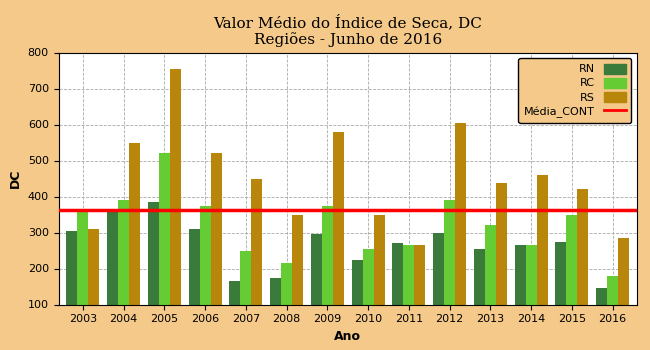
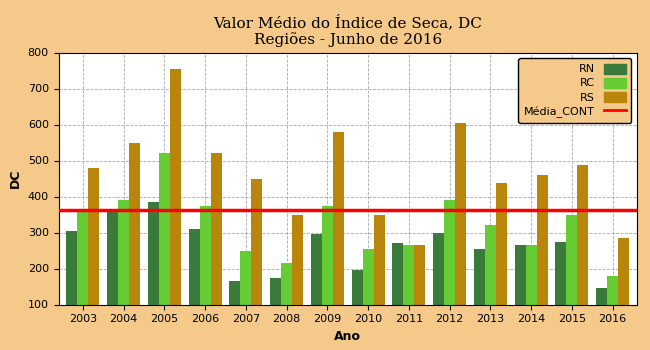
RS/2003: 310 -> 480
RN/2010: 225 -> 197
RS/2015: 420 -> 487
